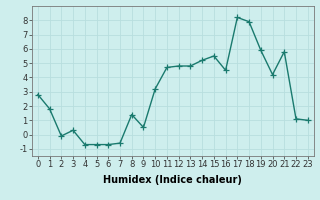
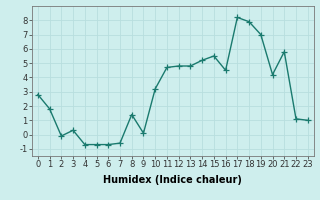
9: 0.5 -> 0.1
19: 5.9 -> 7.0
